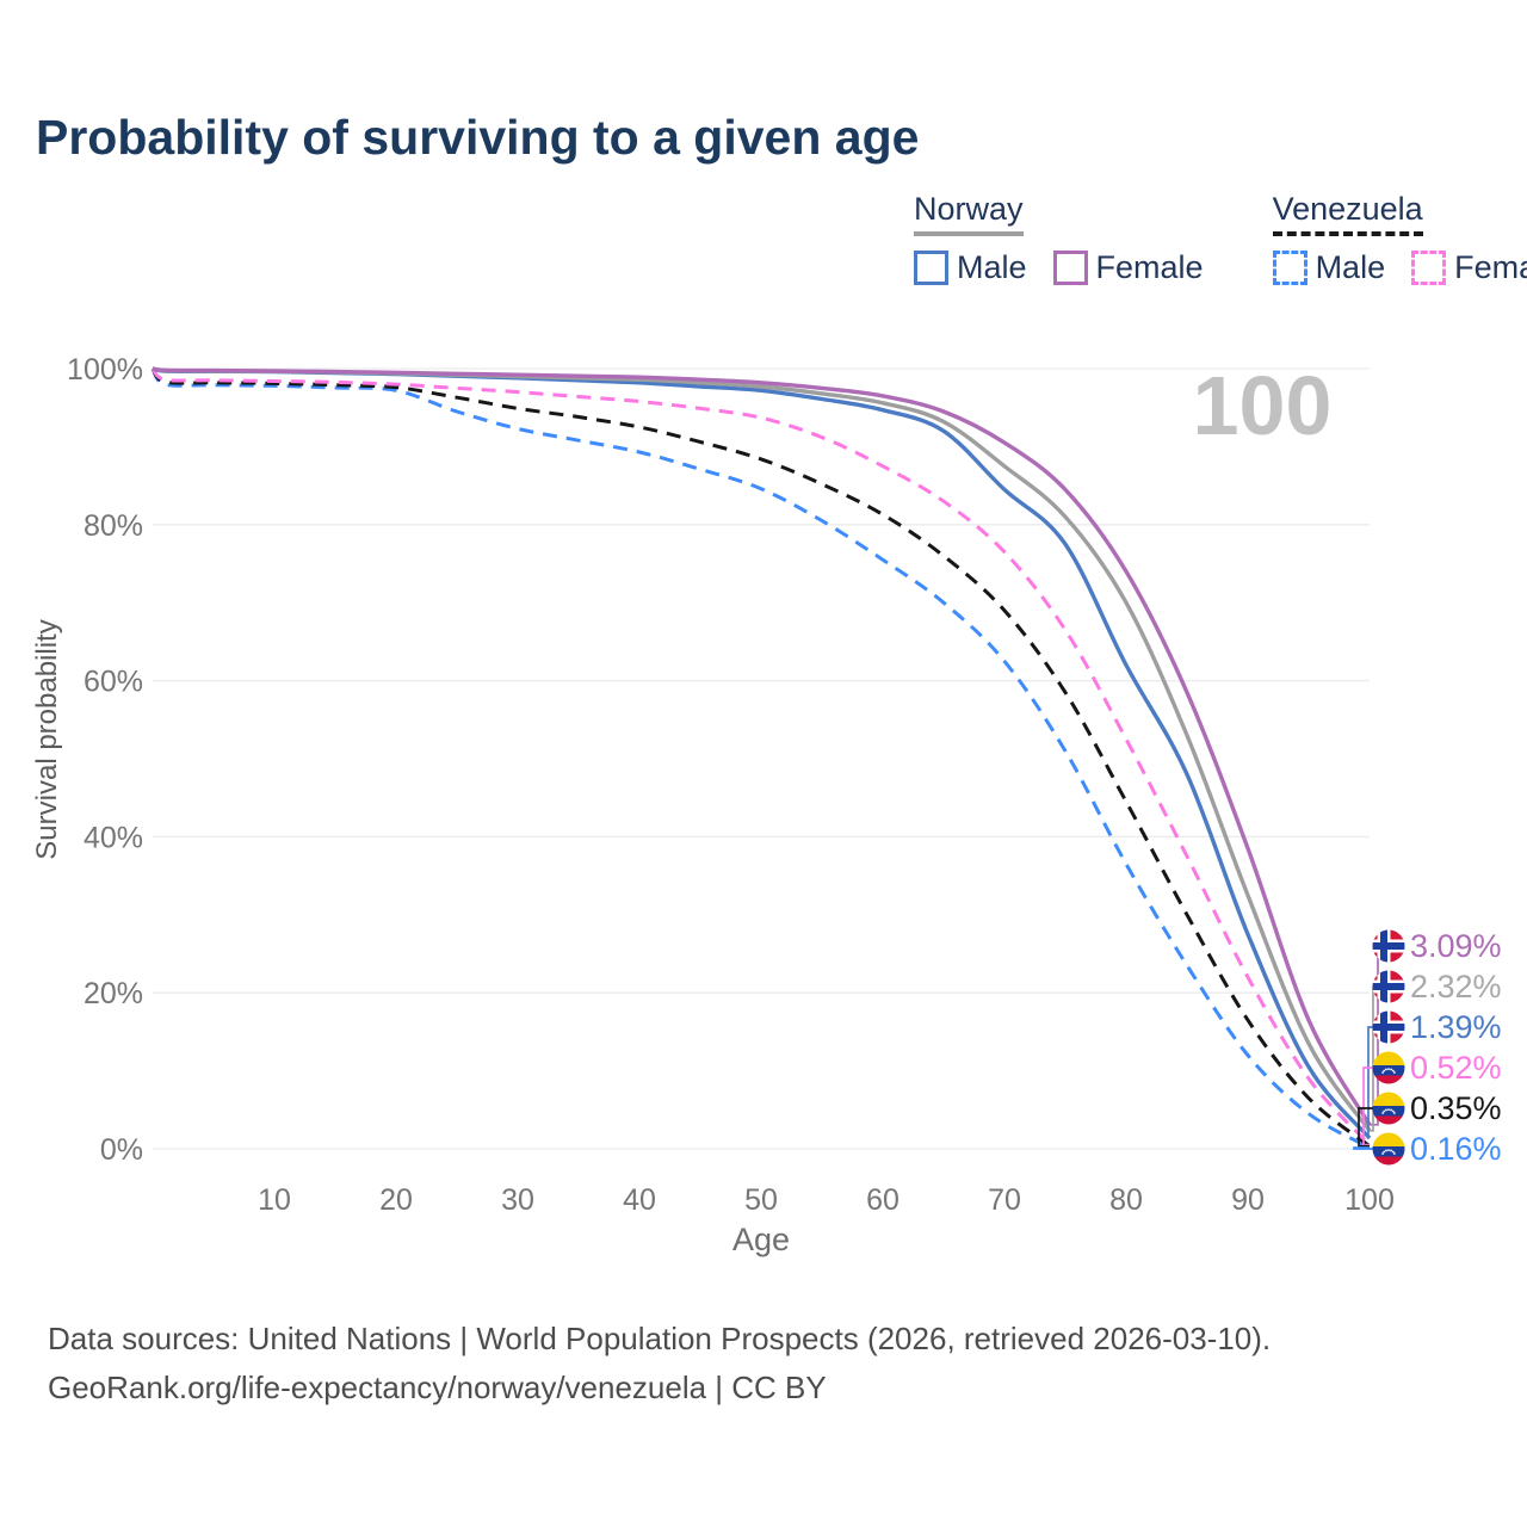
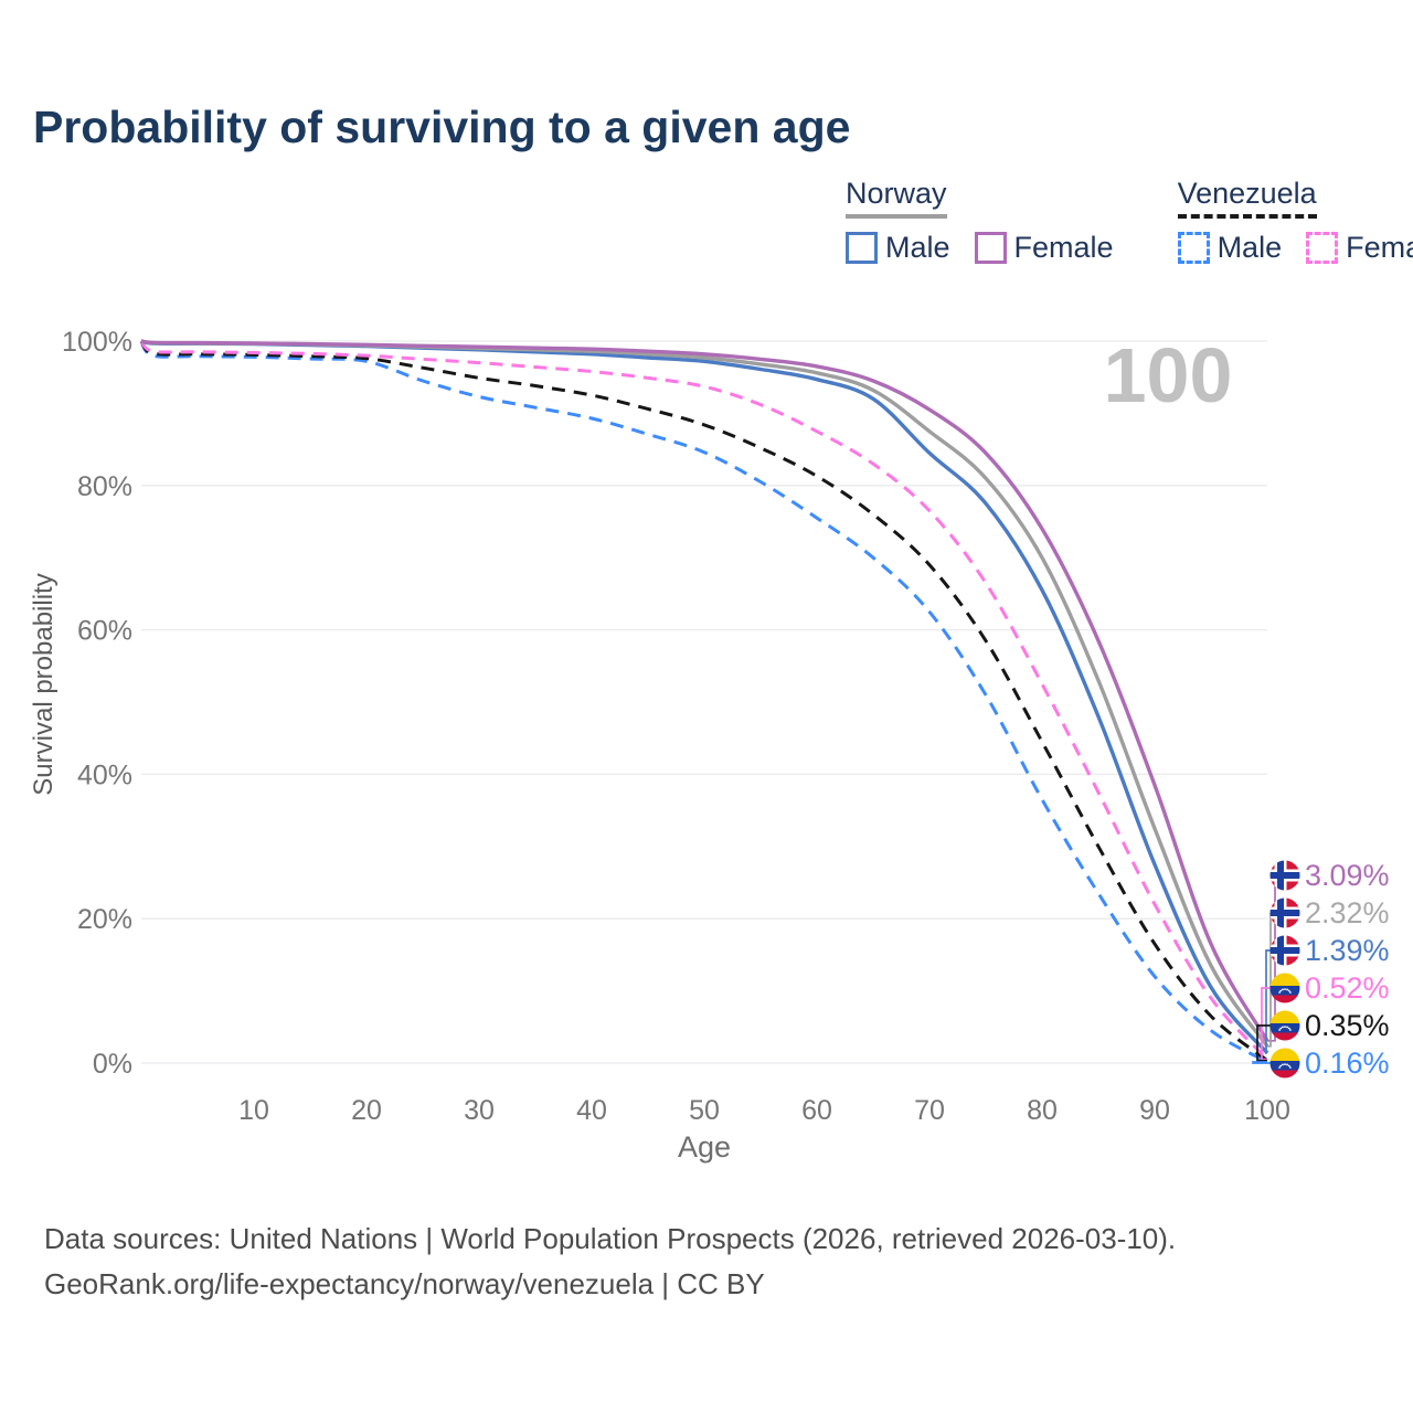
Norway Male/80: 62% -> 66%
